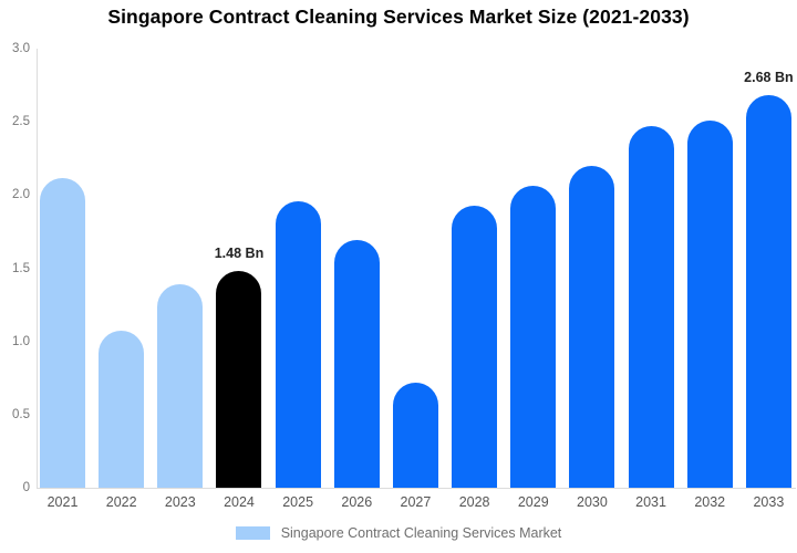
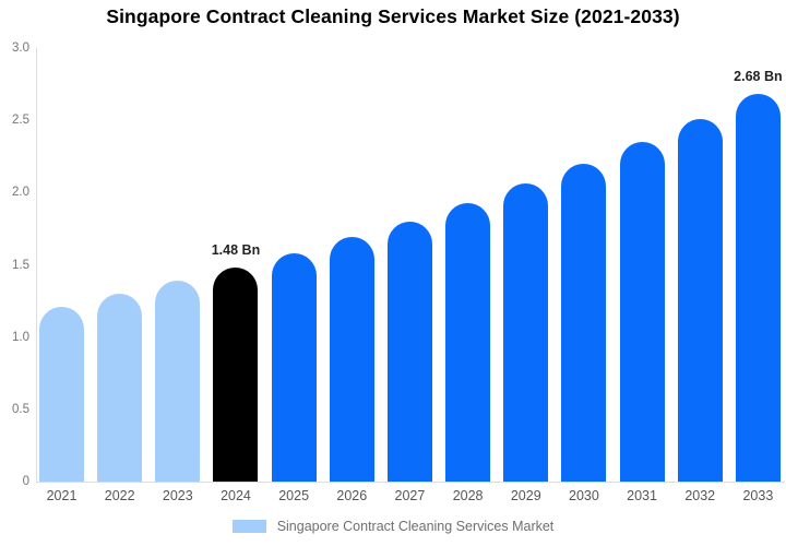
2021: 2.12 -> 1.21
2022: 1.07 -> 1.30
2025: 1.96 -> 1.58
2027: 0.72 -> 1.80
2031: 2.47 -> 2.35
